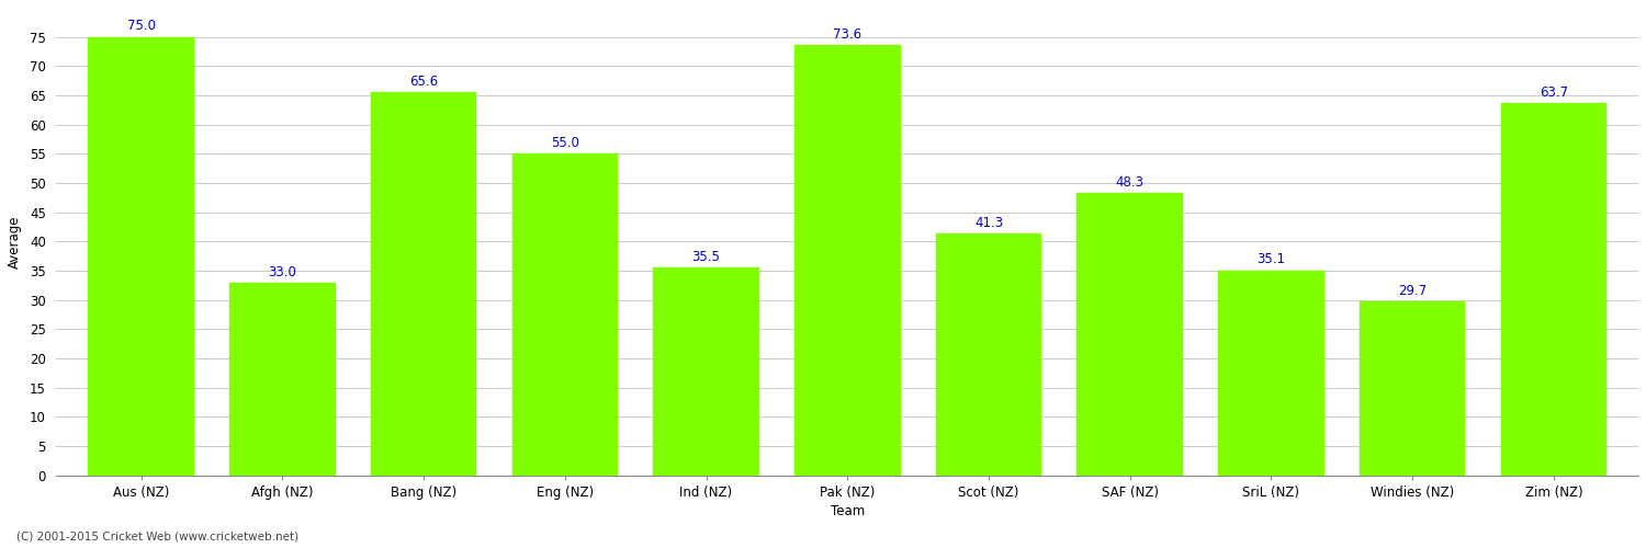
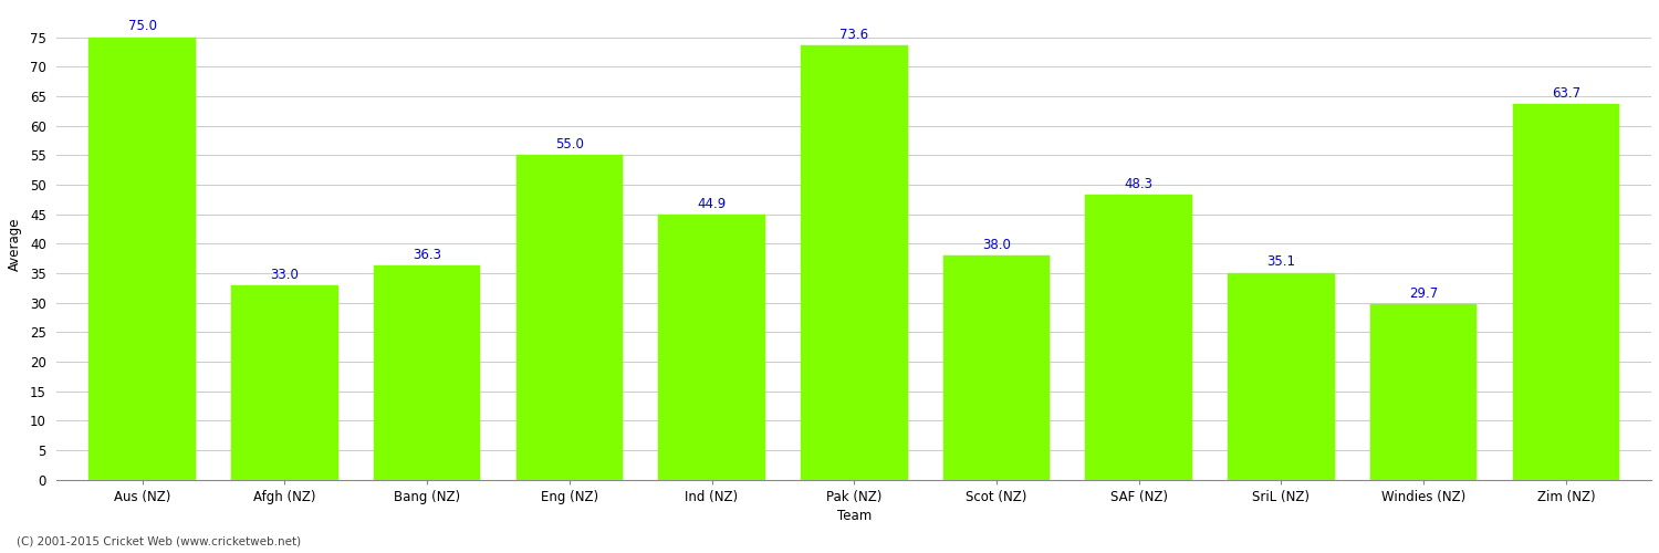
Bang (NZ): 65.6 -> 36.3
Ind (NZ): 35.5 -> 44.9
Scot (NZ): 41.3 -> 38.0
